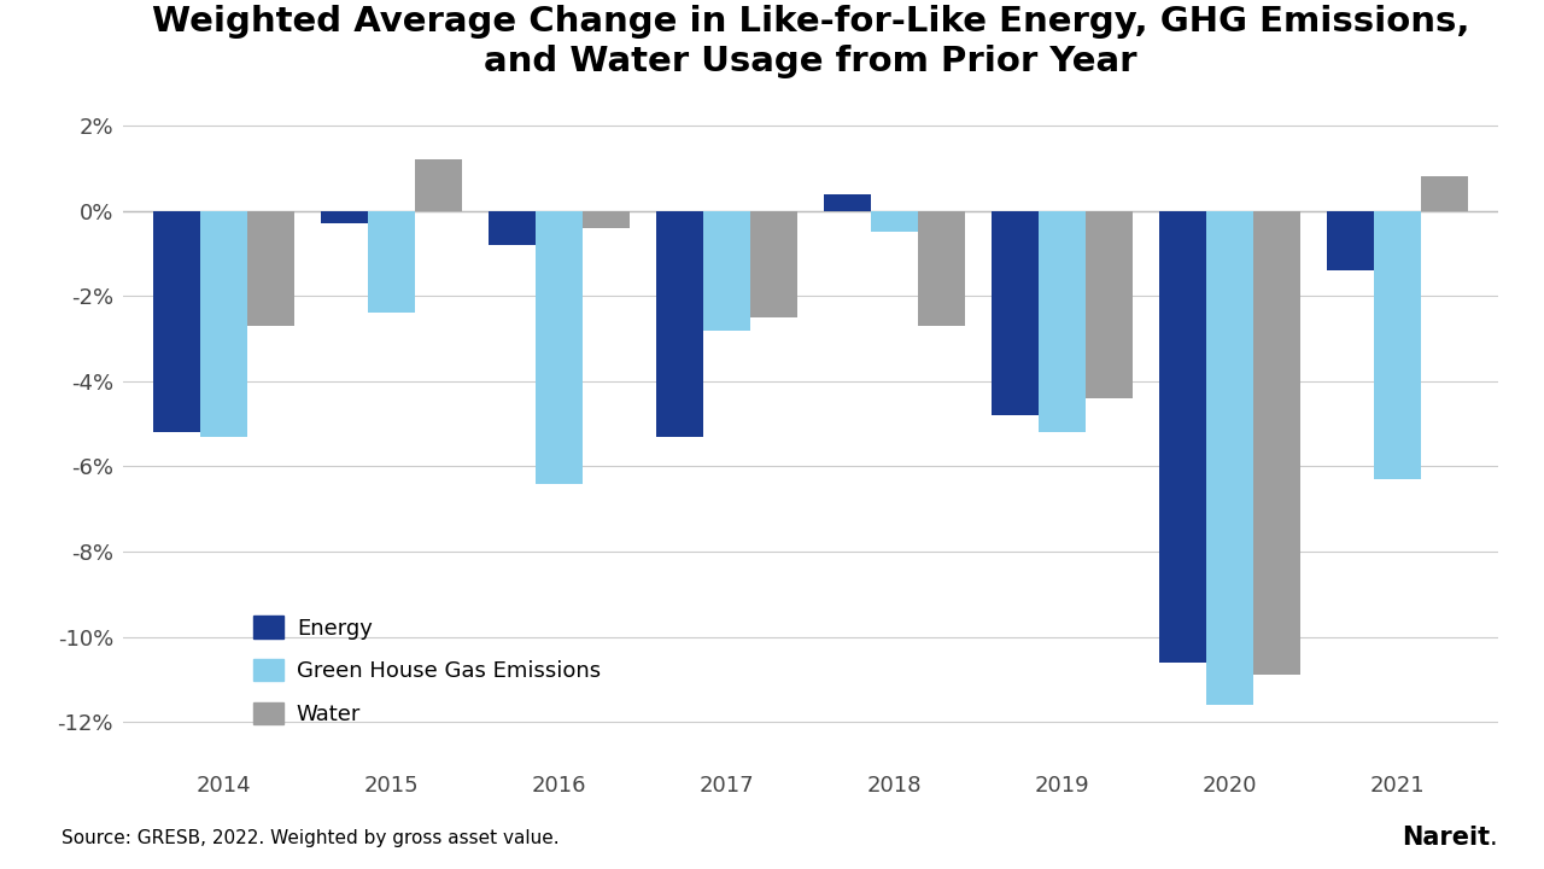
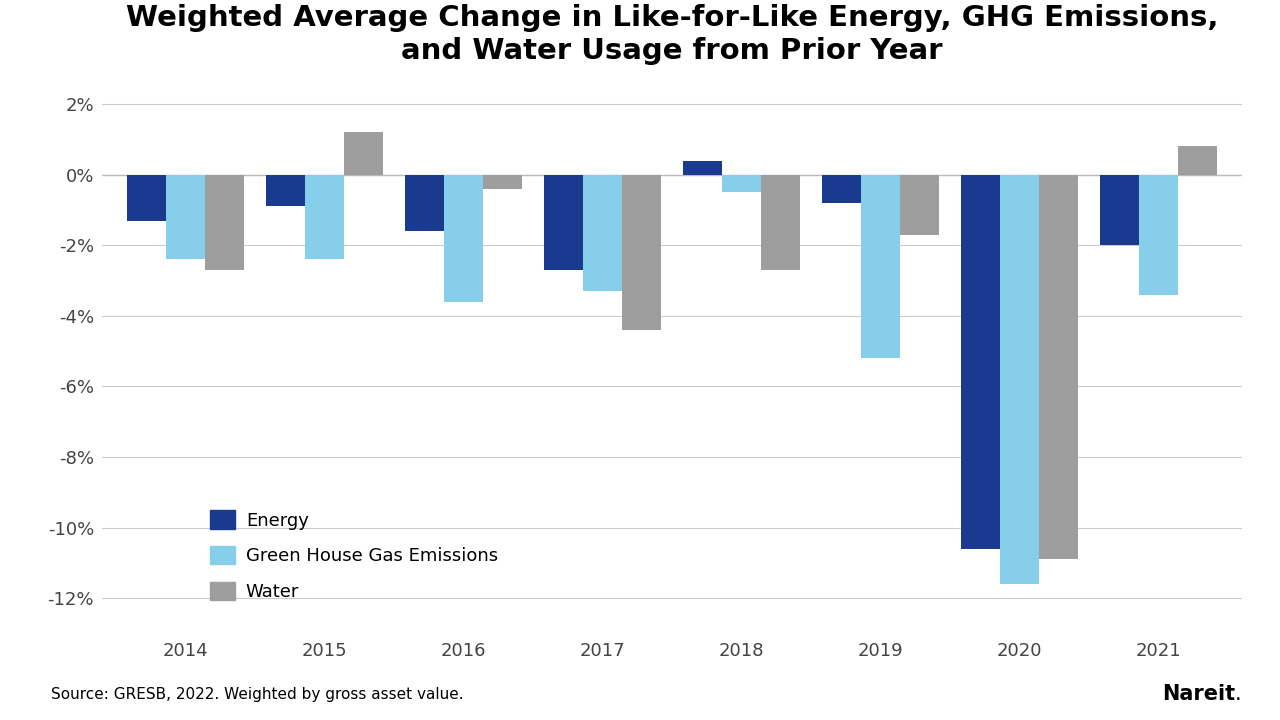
Energy/2014: -5.2% -> -1.3%
Green House Gas Emissions/2014: -5.3% -> -2.4%
Energy/2015: -0.3% -> -0.9%
Energy/2016: -0.8% -> -1.6%
Green House Gas Emissions/2016: -6.4% -> -3.6%
Energy/2017: -5.3% -> -2.7%
Green House Gas Emissions/2017: -2.8% -> -3.3%
Water/2017: -2.5% -> -4.4%
Energy/2019: -4.8% -> -0.8%
Water/2019: -4.4% -> -1.7%
Energy/2021: -1.4% -> -2.0%
Green House Gas Emissions/2021: -6.3% -> -3.4%
